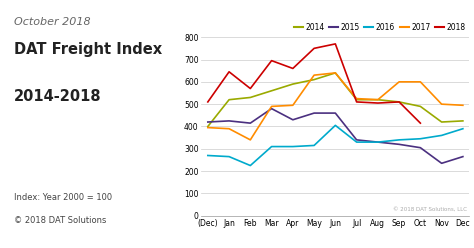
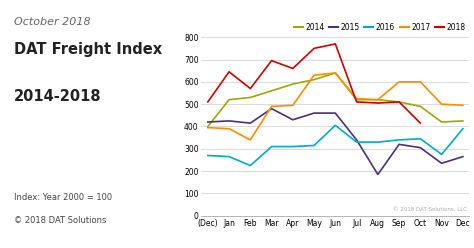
2015/Aug: 330 -> 185
2016/Nov: 360 -> 275
